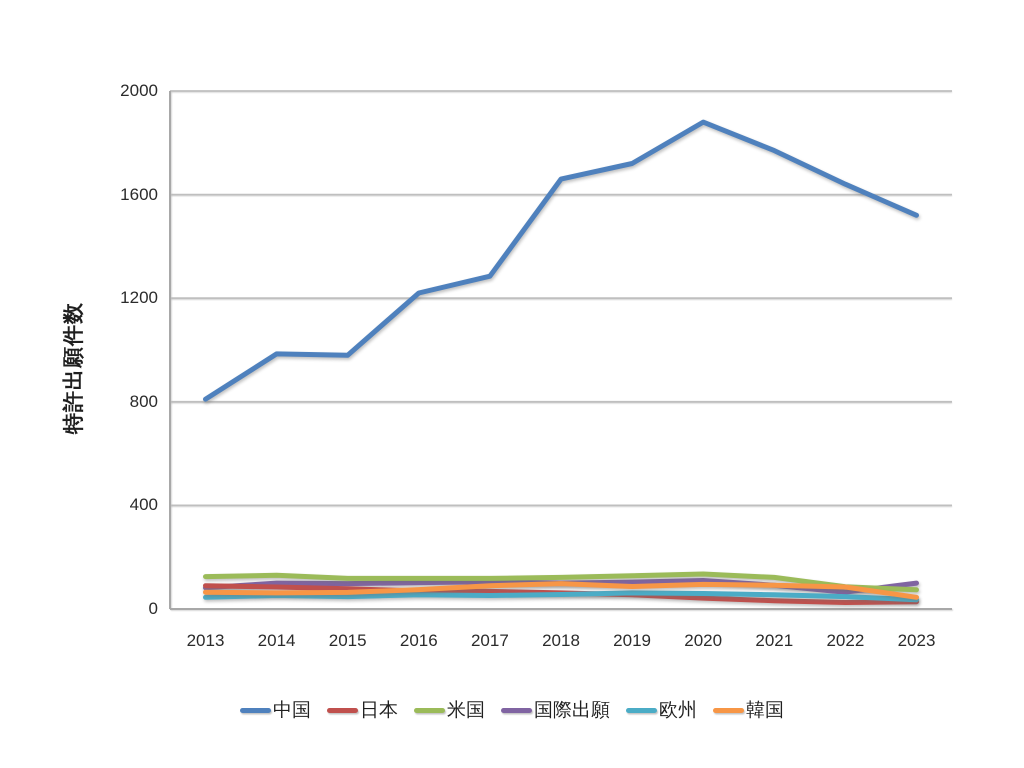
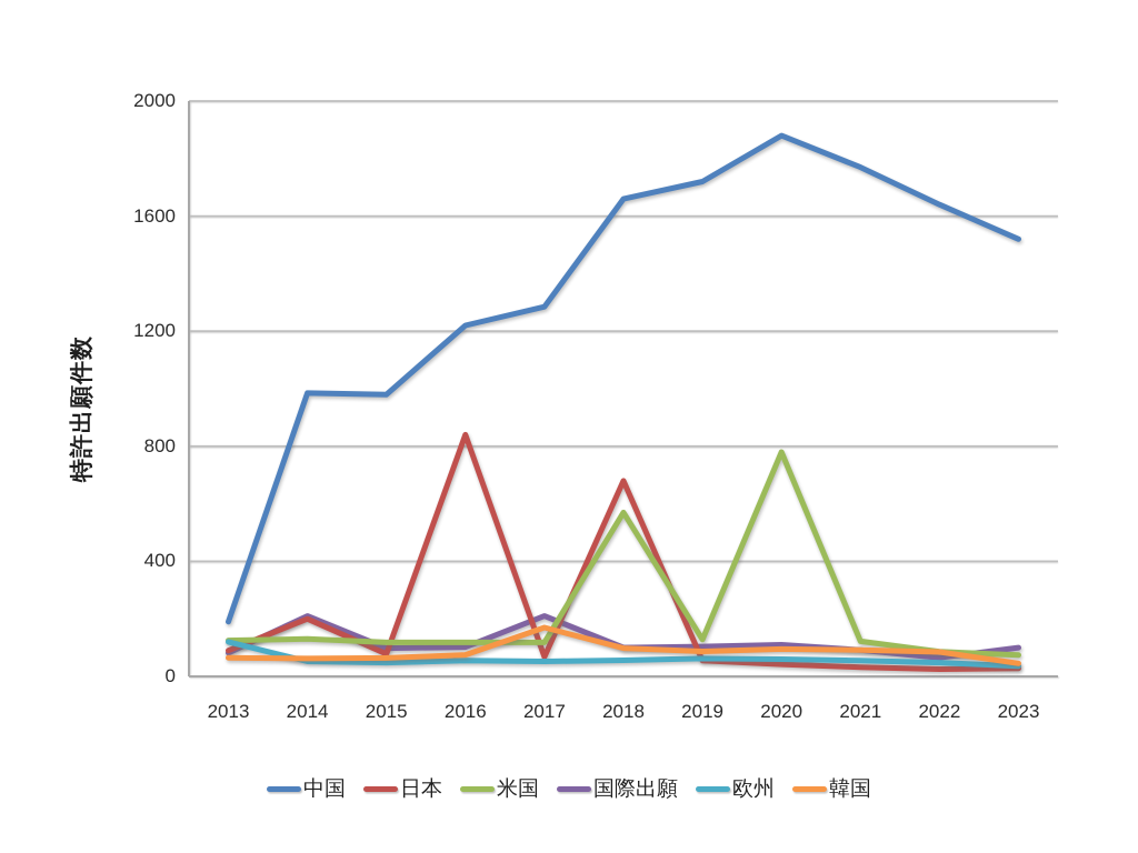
中国/2013: 810 -> 190
欧州/2013: 40 -> 120
日本/2014: 80 -> 200
国際出願/2014: 100 -> 210
日本/2016: 70 -> 840
国際出願/2017: 100 -> 210
韓国/2017: 90 -> 170
日本/2018: 60 -> 680
米国/2018: 120 -> 570
米国/2020: 140 -> 780
